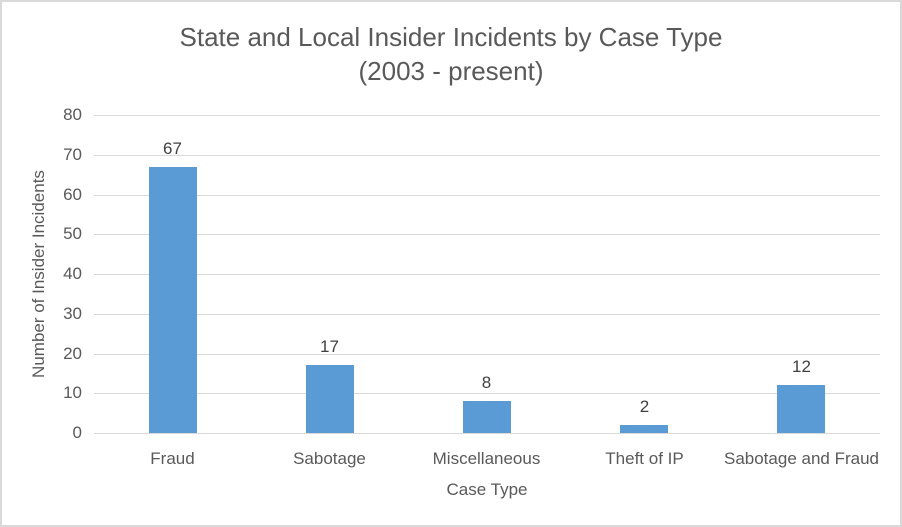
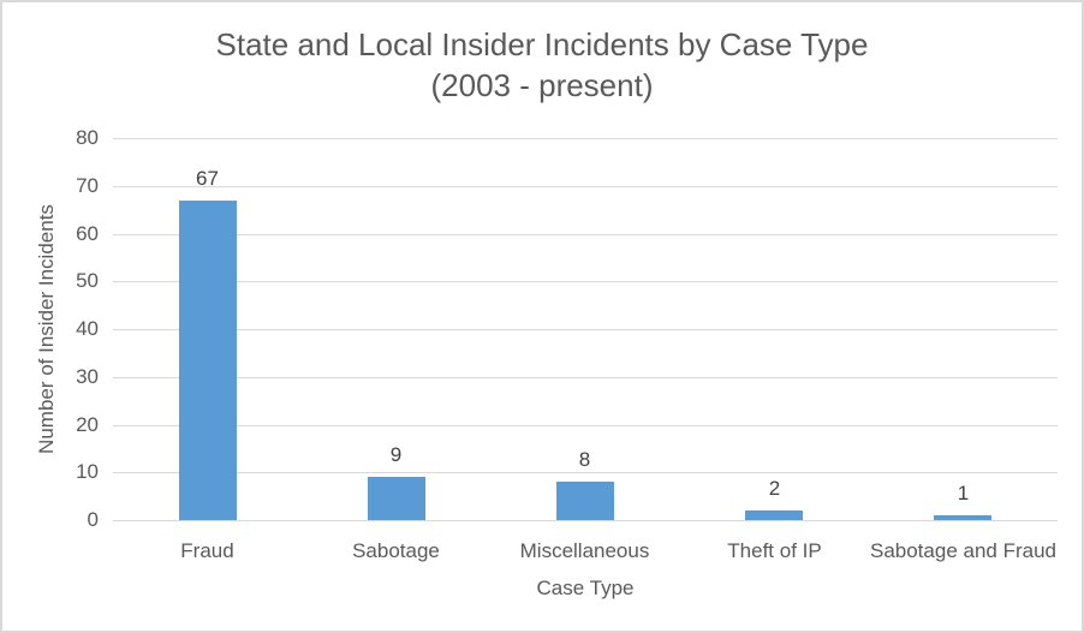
Sabotage: 17 -> 9
Sabotage and Fraud: 12 -> 1
